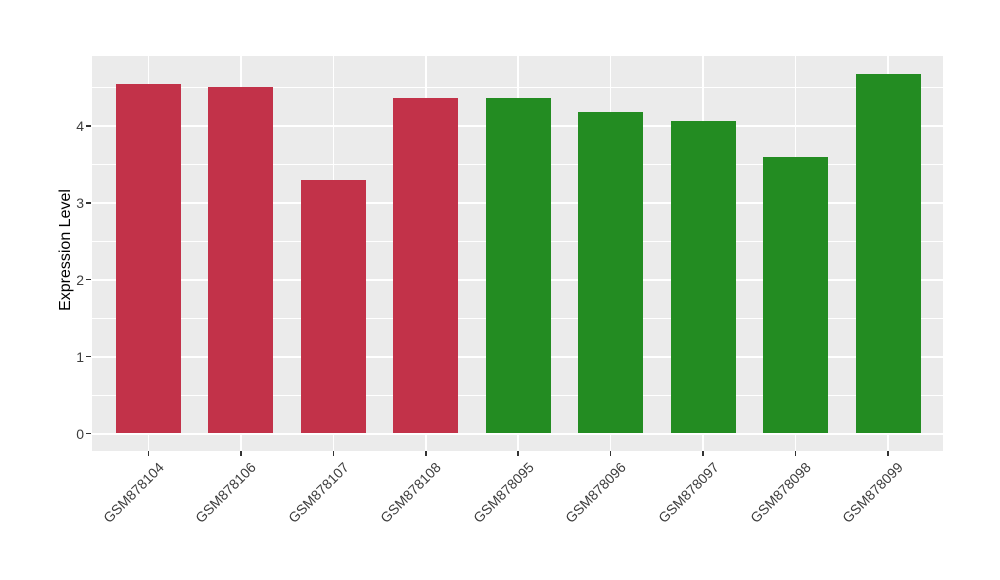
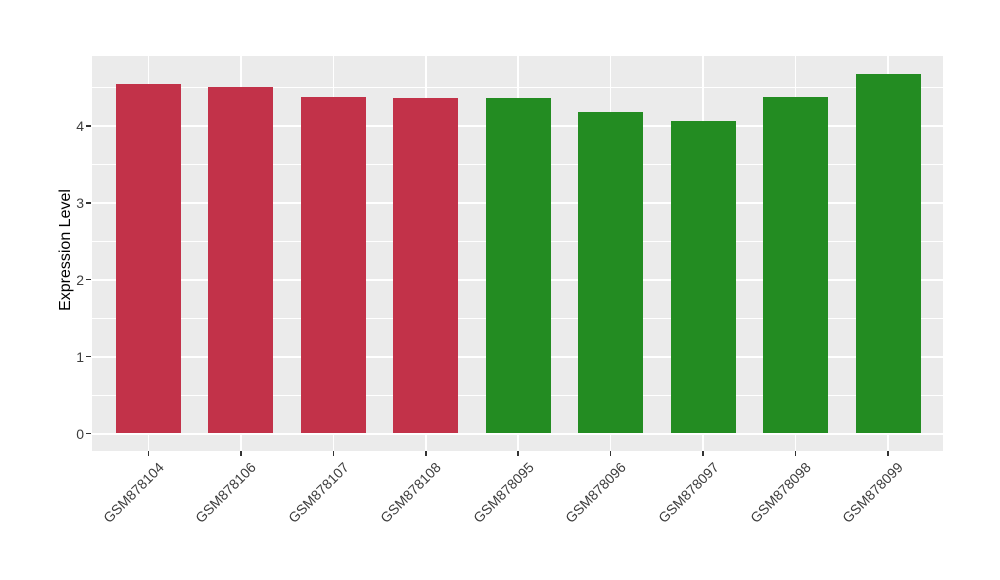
GSM878107: 3.3 -> 4.4
GSM878098: 3.6 -> 4.4
